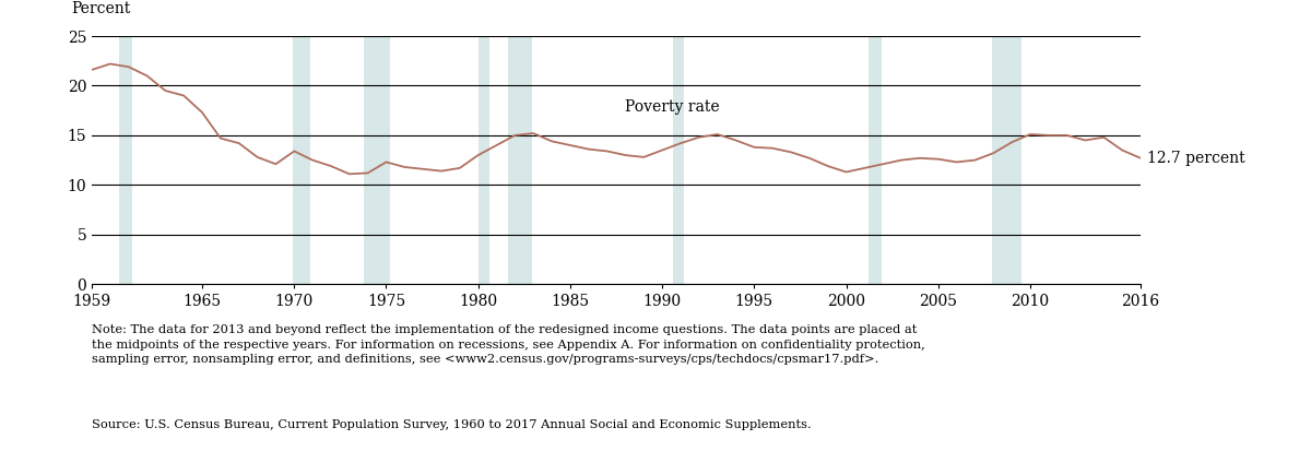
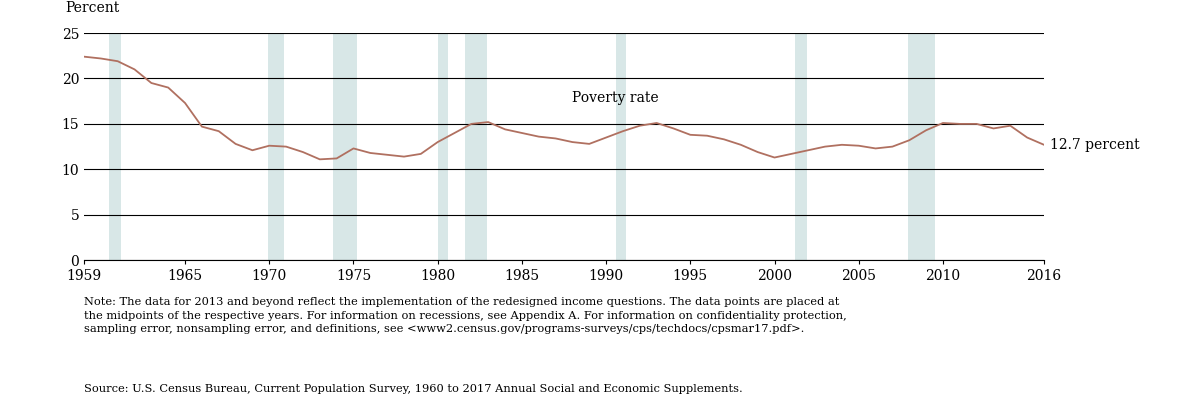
1959: 21.6 -> 22.4
1970: 13.4 -> 12.6
